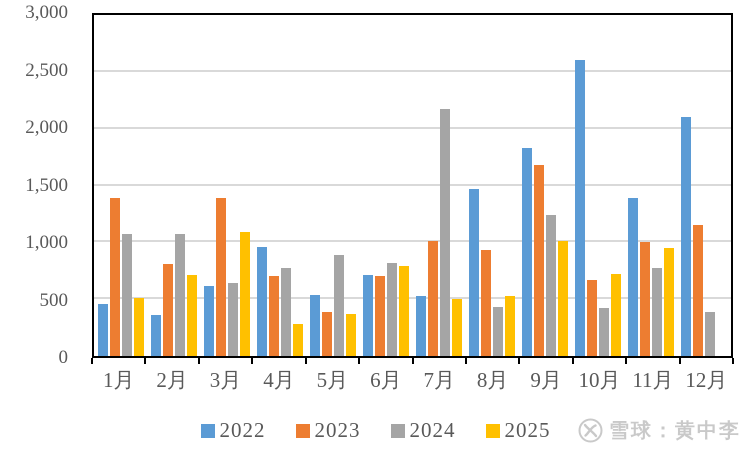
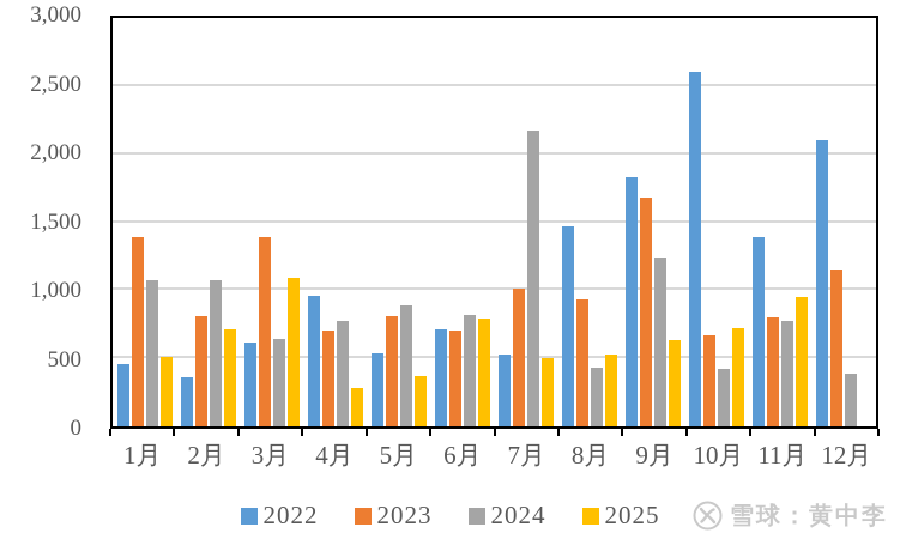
2023/5月: 390 -> 810
2025/9月: 1010 -> 630
2023/11月: 1000 -> 800
